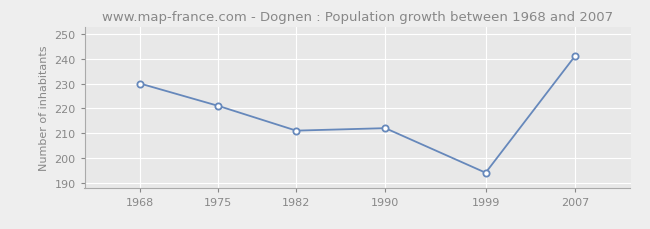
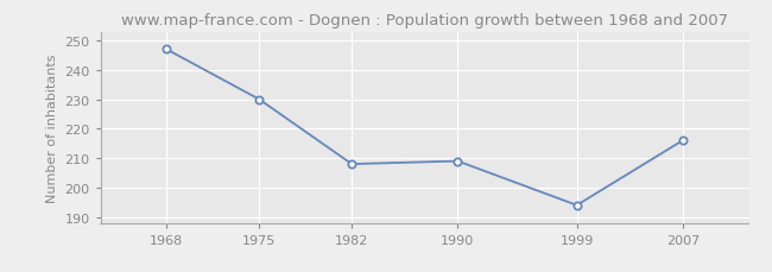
1968: 230 -> 247
1975: 221 -> 230
1982: 211 -> 208
1990: 212 -> 209
2007: 241 -> 216
